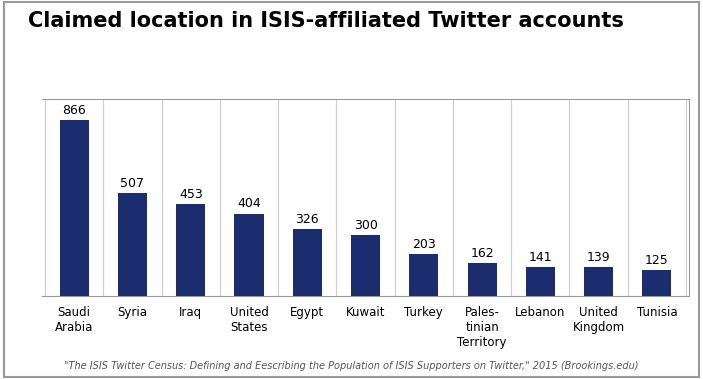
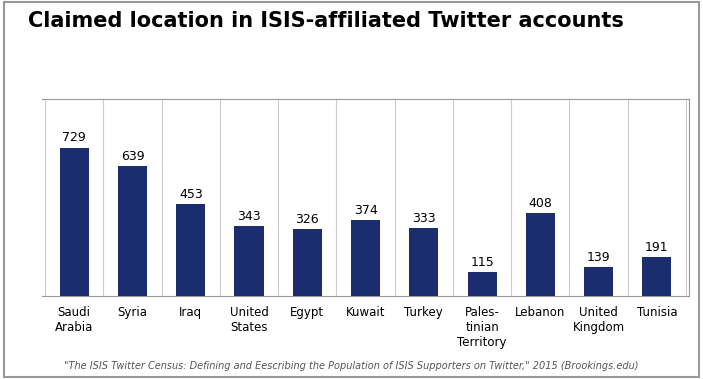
Saudi Arabia: 866 -> 729
Syria: 507 -> 639
United States: 404 -> 343
Kuwait: 300 -> 374
Turkey: 203 -> 333
Pales- tinian Territory: 162 -> 115
Lebanon: 141 -> 408
Tunisia: 125 -> 191
